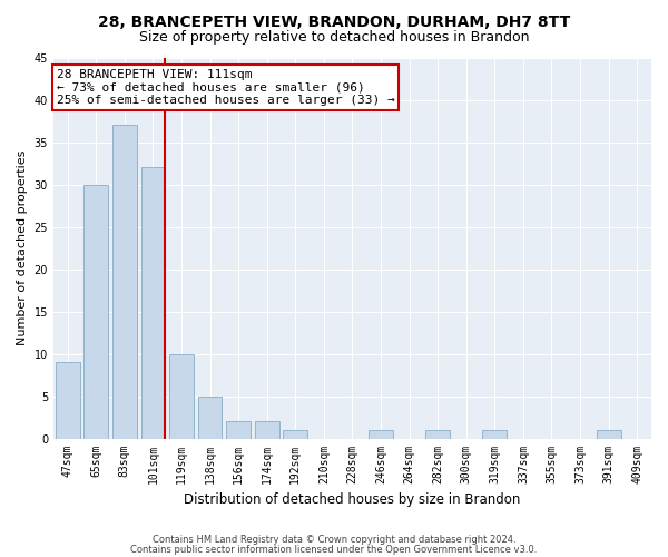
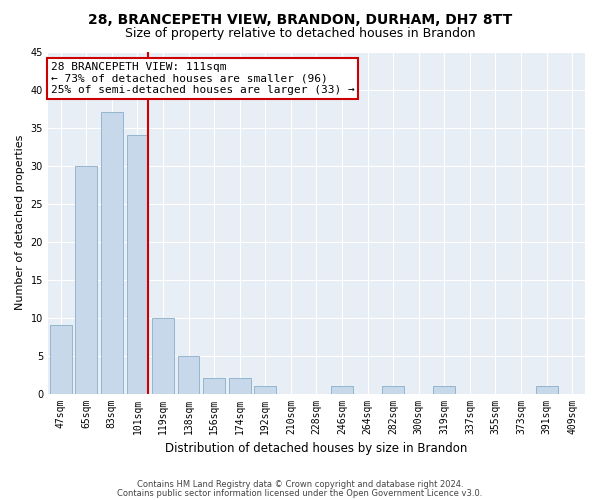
101sqm: 32 -> 34
